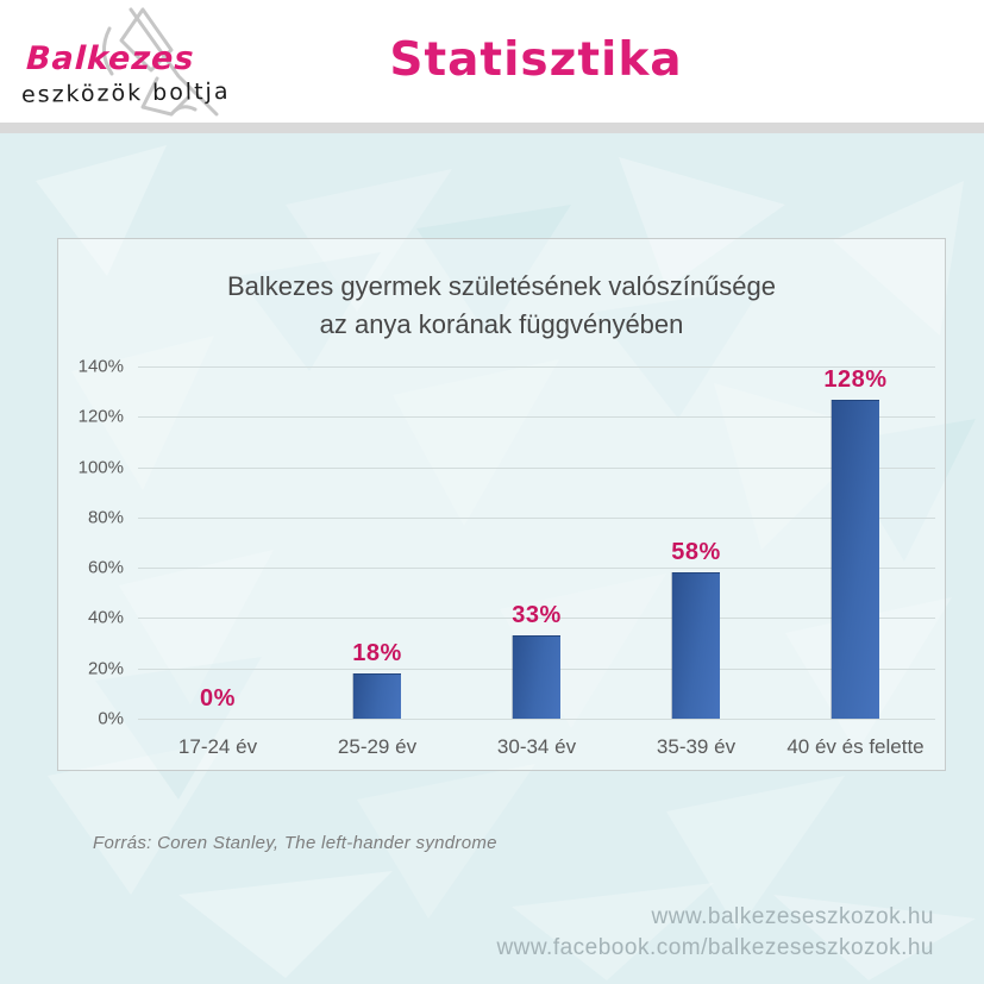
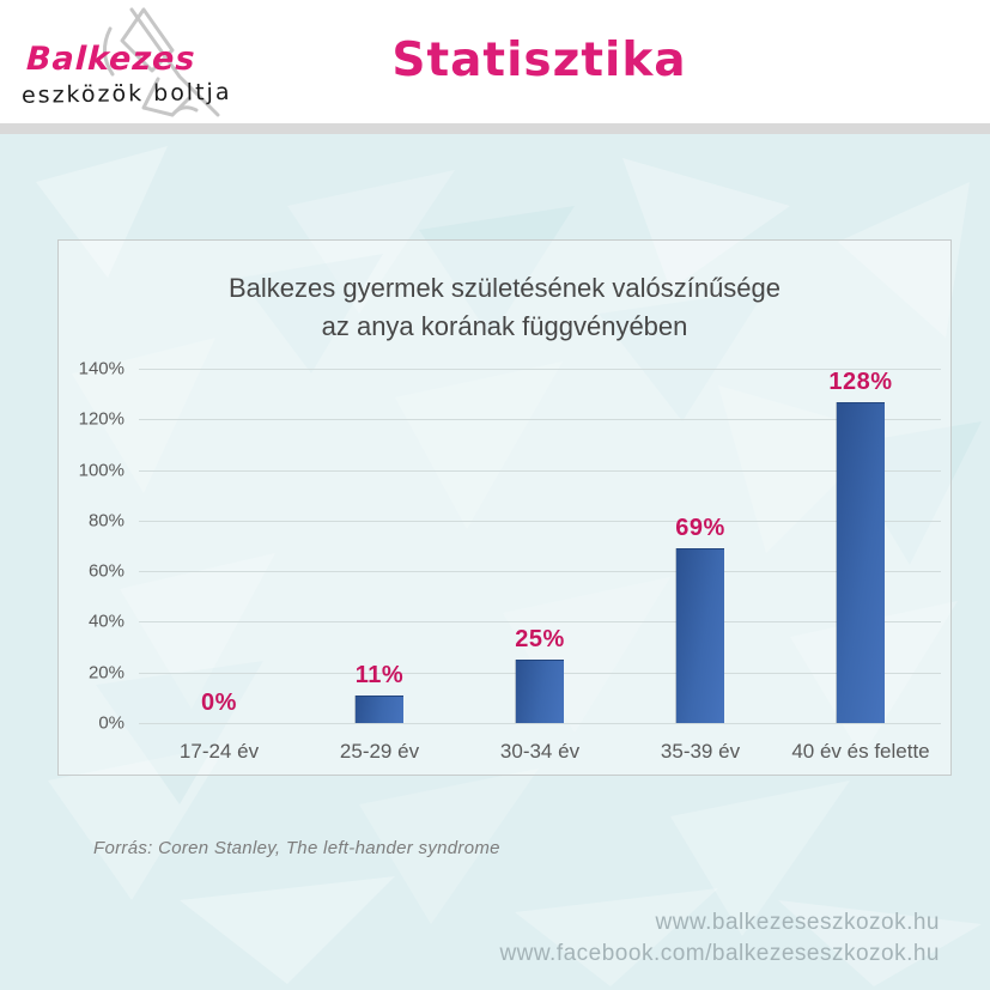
25-29 év: 18% -> 11%
30-34 év: 33% -> 25%
35-39 év: 58% -> 69%
